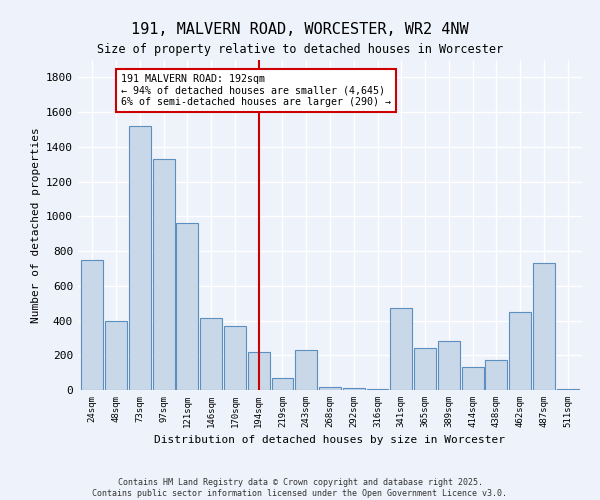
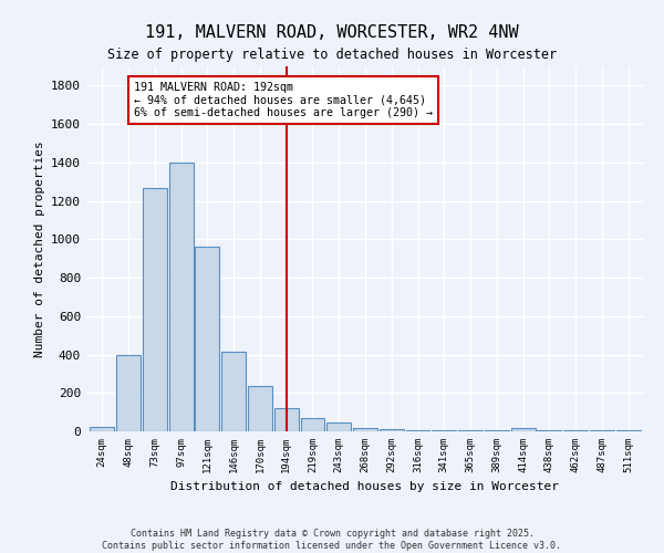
24sqm: 750 -> 20
73sqm: 1520 -> 1260
97sqm: 1330 -> 1400
170sqm: 370 -> 240
194sqm: 220 -> 120
243sqm: 230 -> 40
341sqm: 470 -> 0
365sqm: 240 -> 0
389sqm: 280 -> 0
414sqm: 130 -> 20
438sqm: 170 -> 0
462sqm: 450 -> 0
487sqm: 730 -> 0
